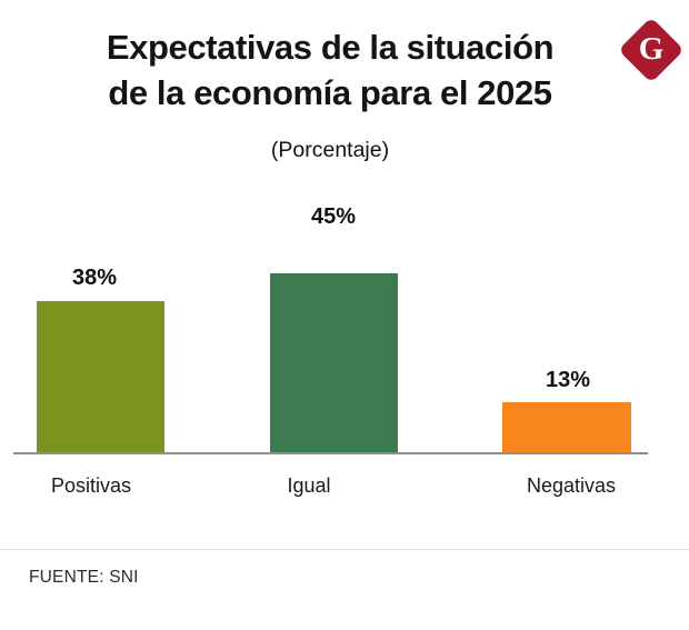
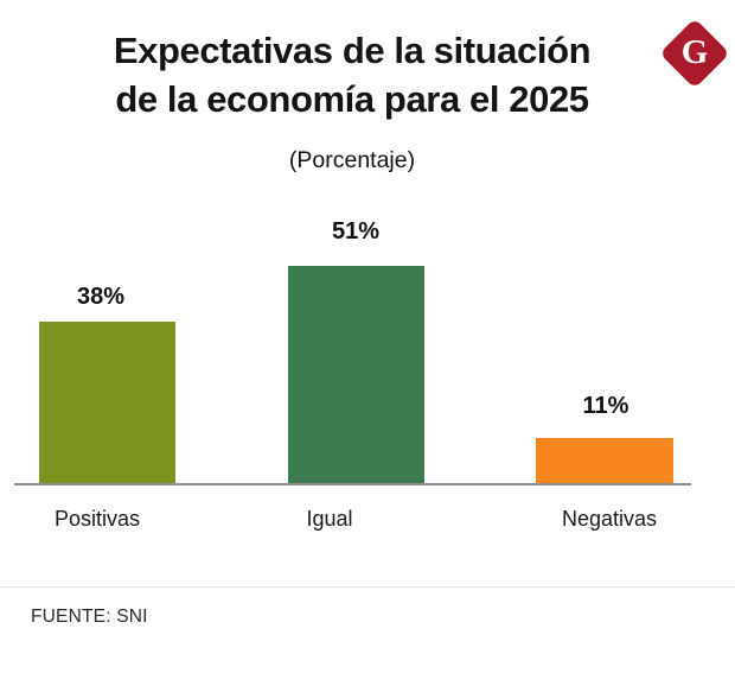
Igual: 45% -> 51%
Negativas: 13% -> 11%
